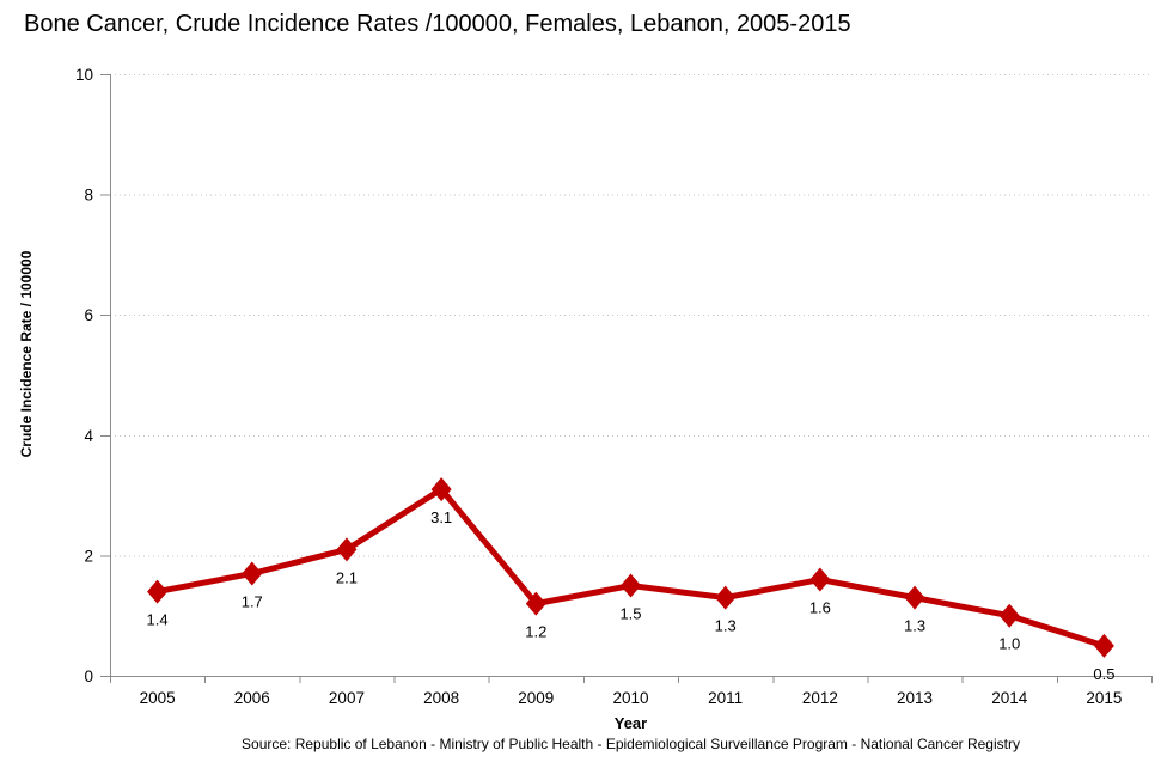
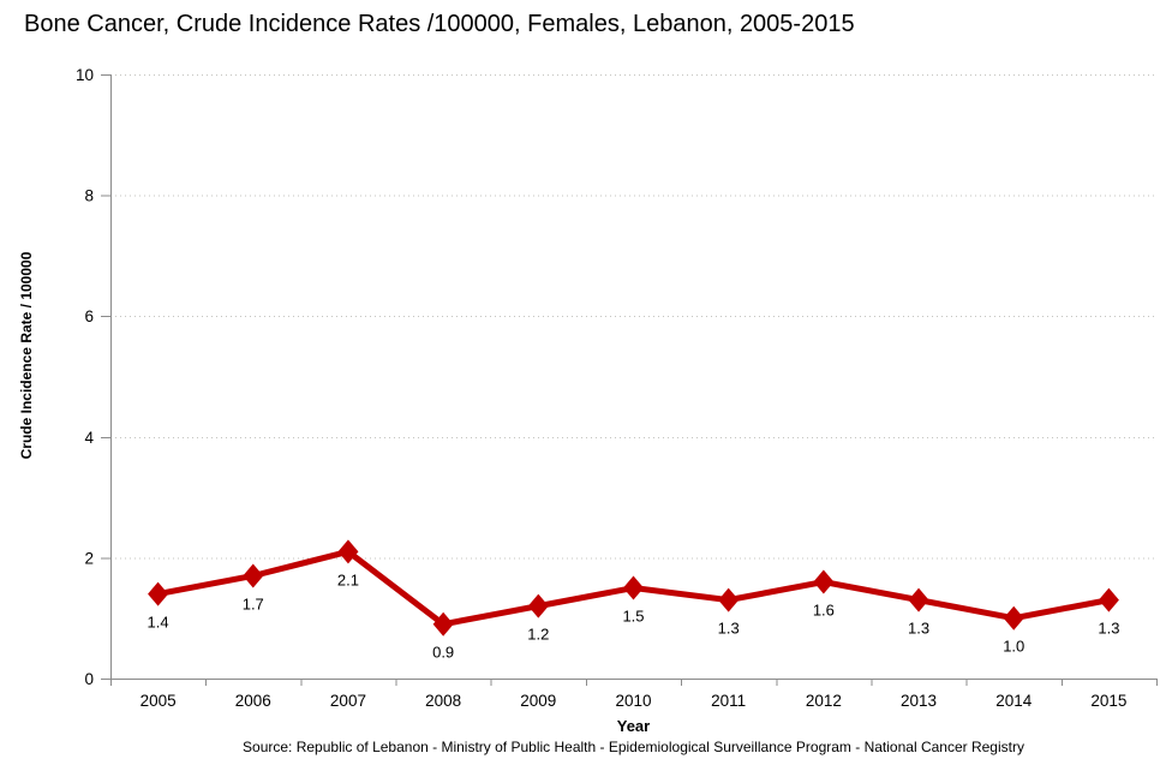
2008: 3.1 -> 0.9
2015: 0.5 -> 1.3
